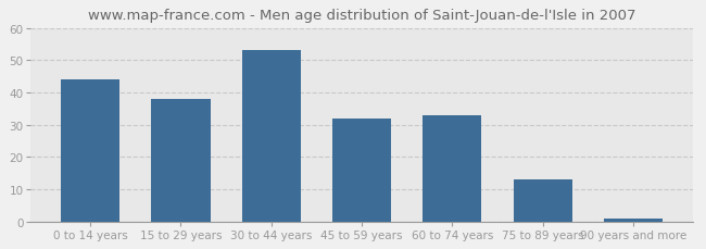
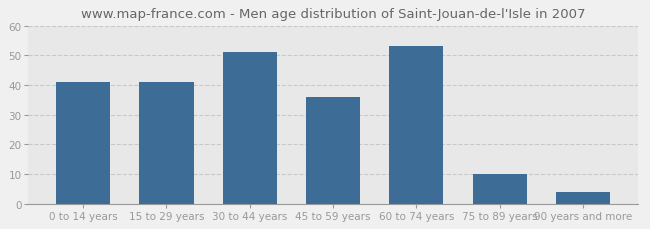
0 to 14 years: 44 -> 41
15 to 29 years: 38 -> 41
30 to 44 years: 53 -> 51
45 to 59 years: 32 -> 36
60 to 74 years: 33 -> 53
75 to 89 years: 13 -> 10
90 years and more: 1 -> 4
